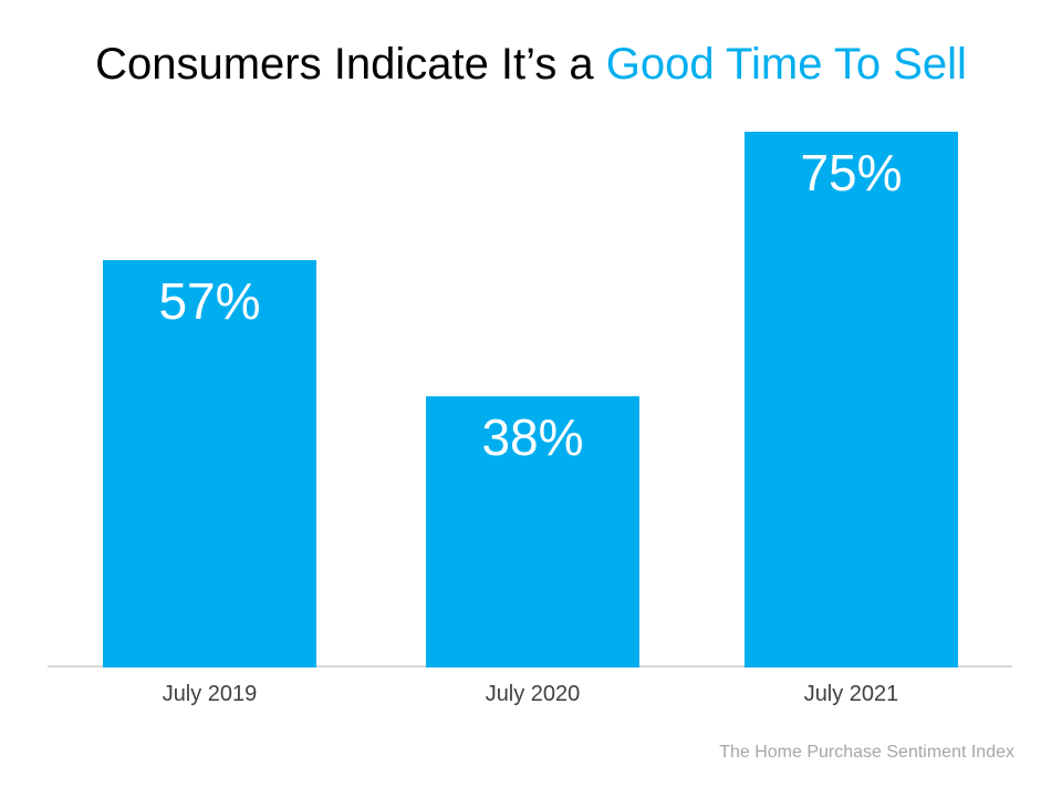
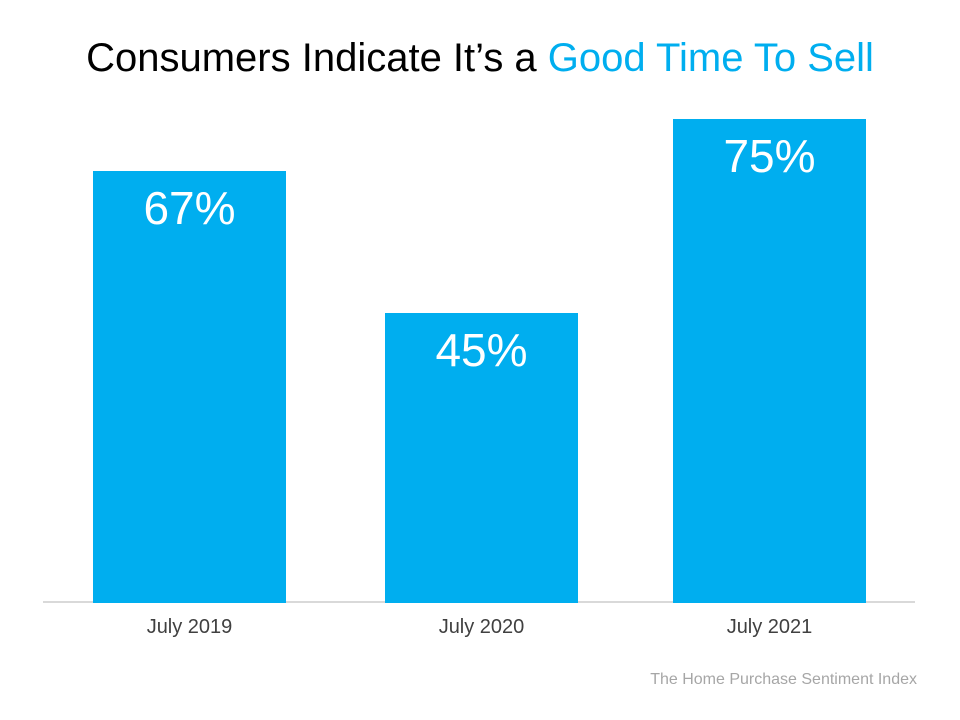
July 2019: 57% -> 67%
July 2020: 38% -> 45%
